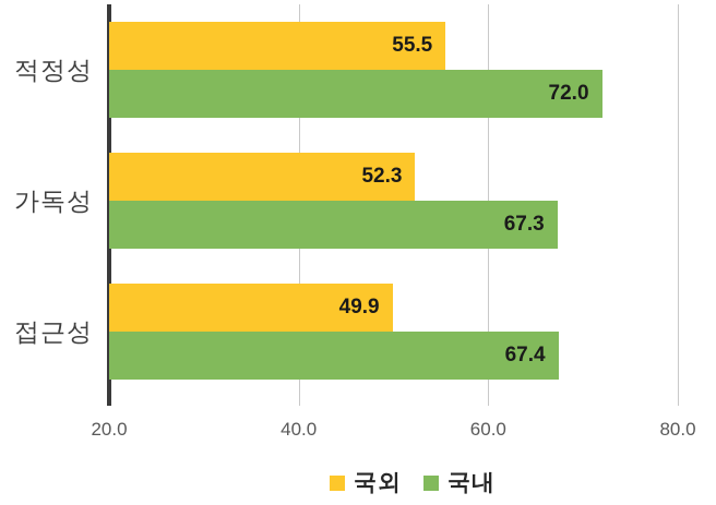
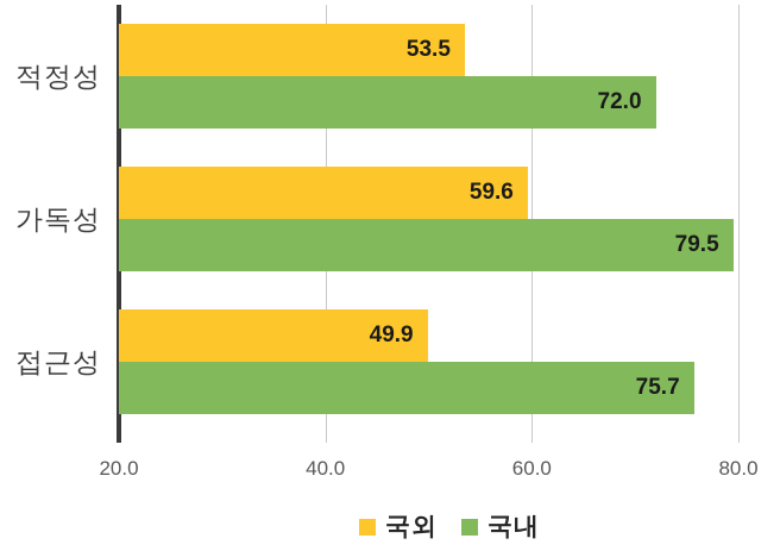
국외/적정성: 55.5 -> 53.5
국외/가독성: 52.3 -> 59.6
국내/가독성: 67.3 -> 79.5
국내/접근성: 67.4 -> 75.7
